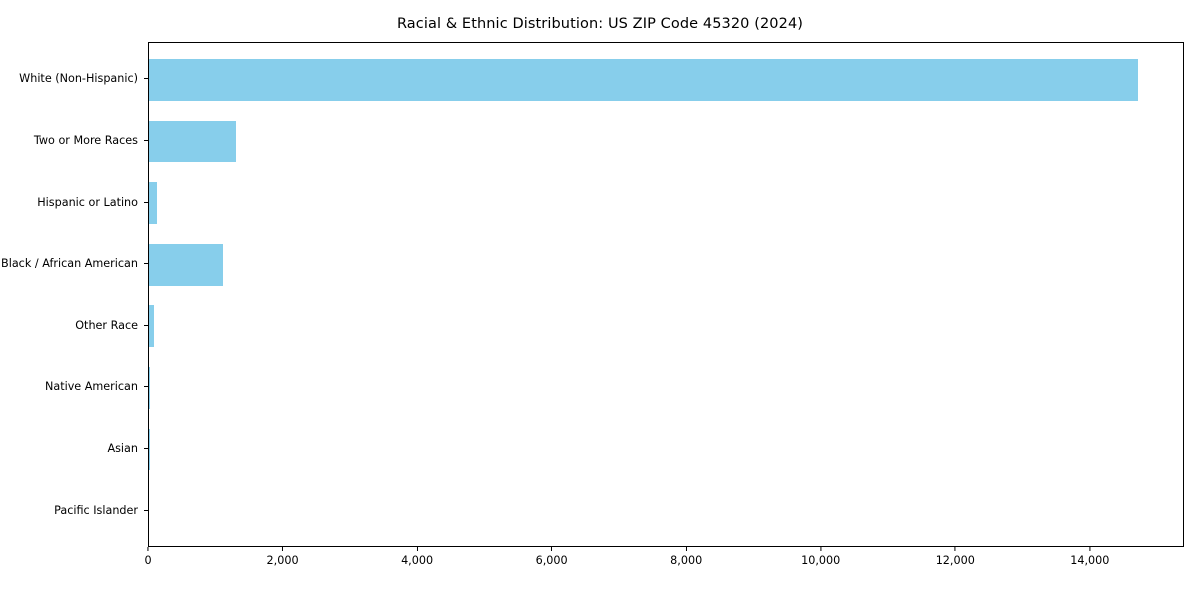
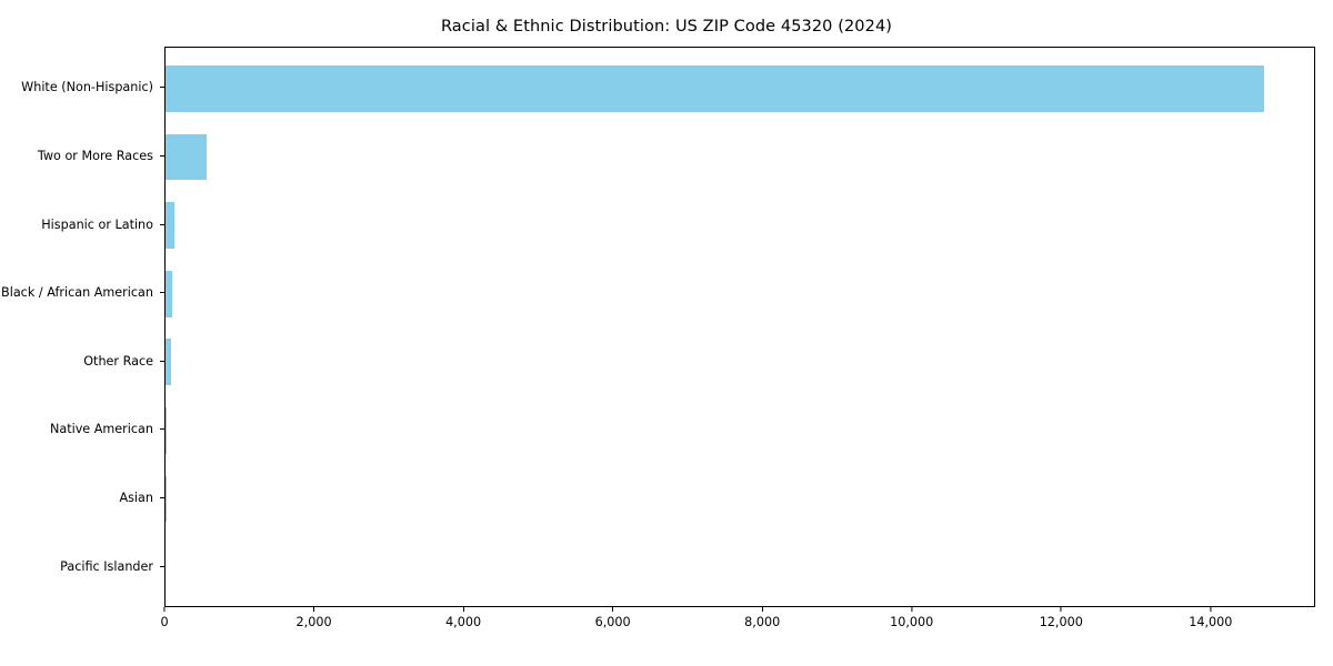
Two or More Races: 1300 -> 600
Black / African American: 1100 -> 100
